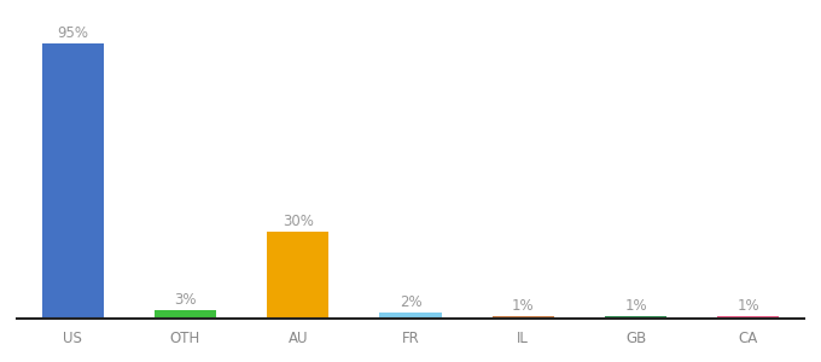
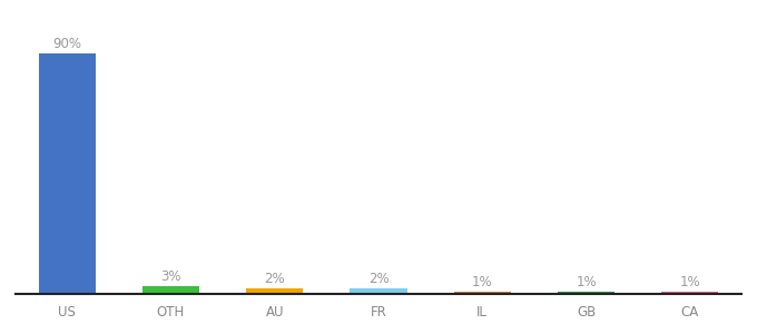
US: 95% -> 90%
AU: 30% -> 2%
